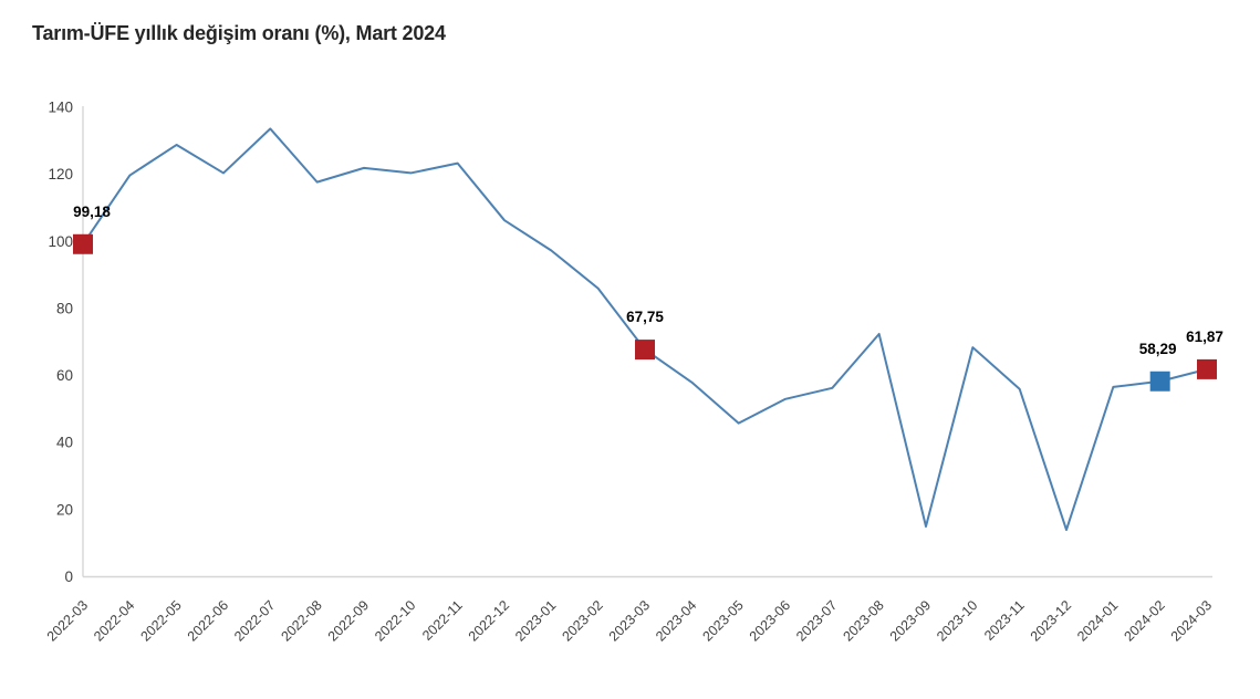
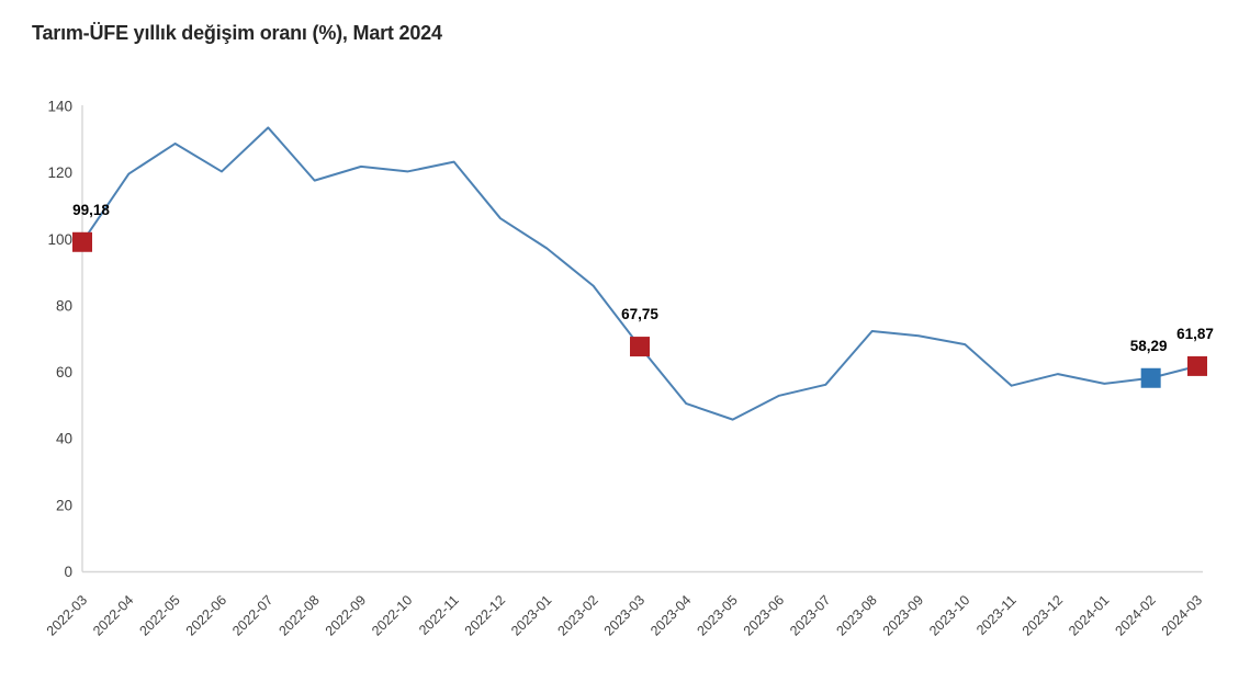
2023-04: 58 -> 51
2023-09: 15 -> 71
2023-12: 14 -> 60
